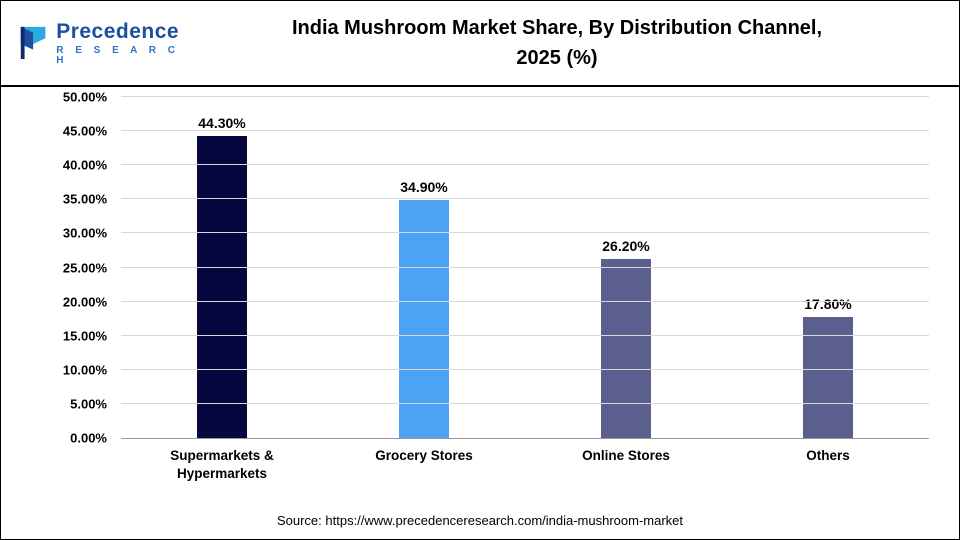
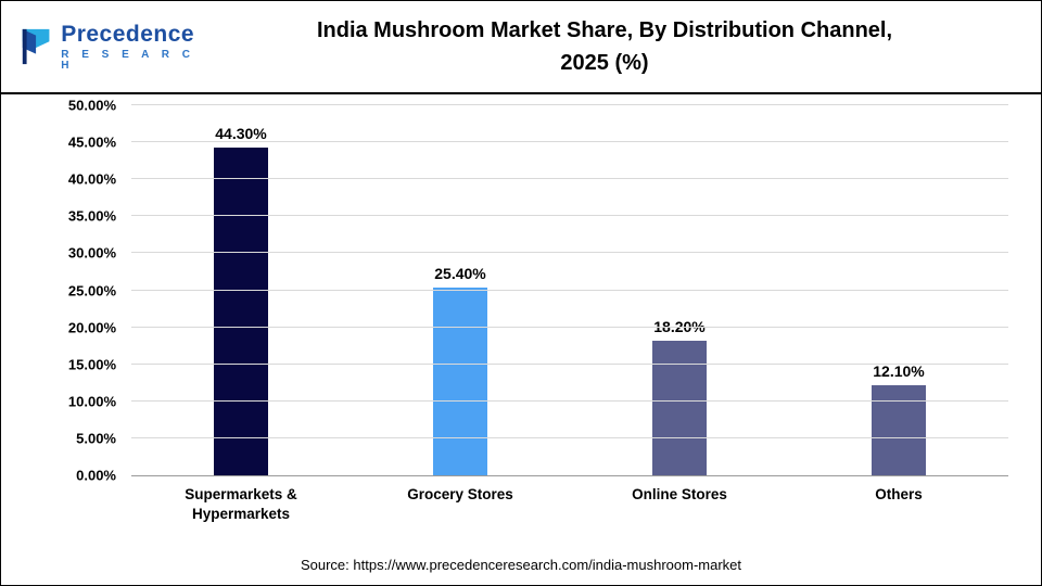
Grocery Stores: 34.90% -> 25.40%
Online Stores: 26.20% -> 18.20%
Others: 17.80% -> 12.10%
